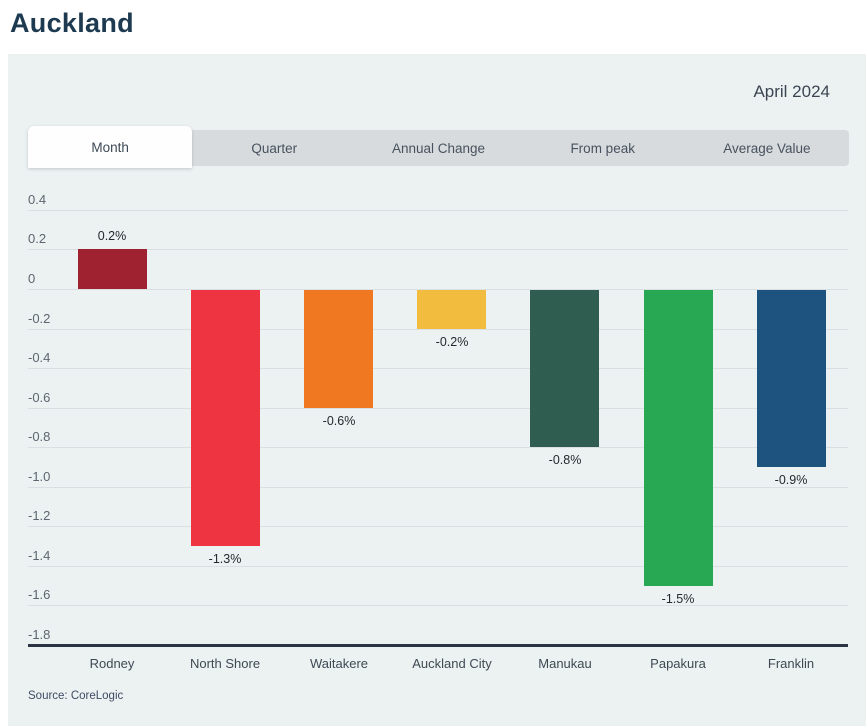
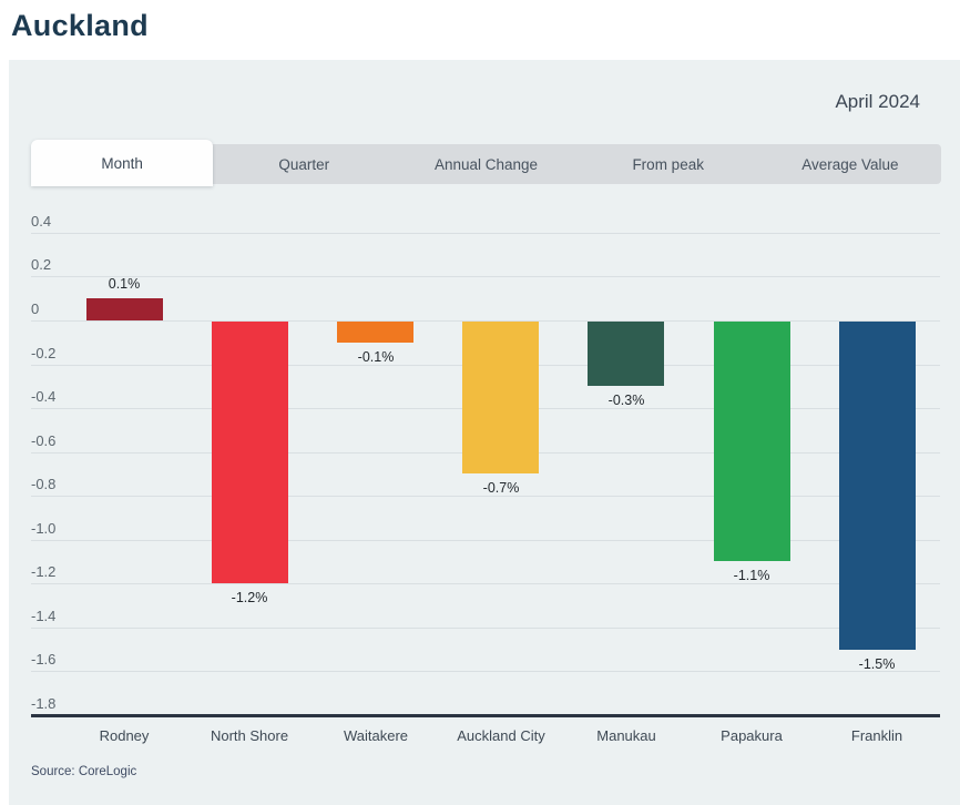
Rodney: 0.2% -> 0.1%
North Shore: -1.3% -> -1.2%
Waitakere: -0.6% -> -0.1%
Auckland City: -0.2% -> -0.7%
Manukau: -0.8% -> -0.3%
Papakura: -1.5% -> -1.1%
Franklin: -0.9% -> -1.5%
